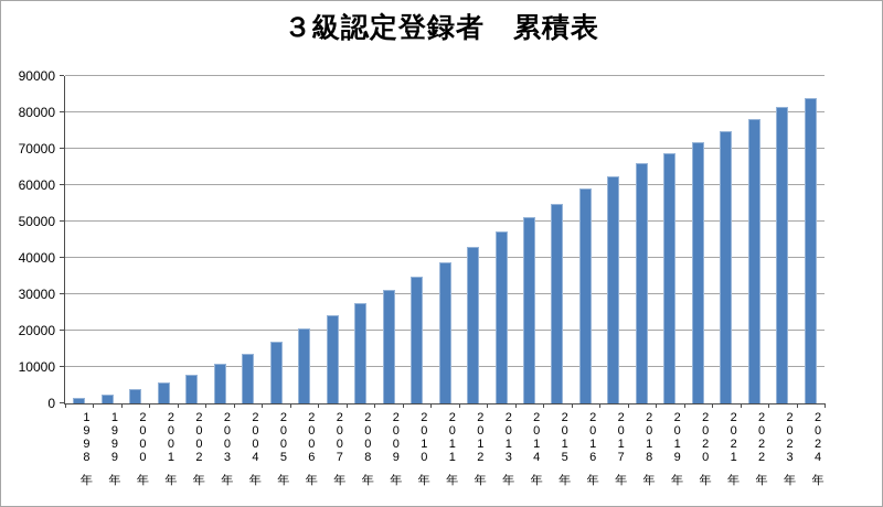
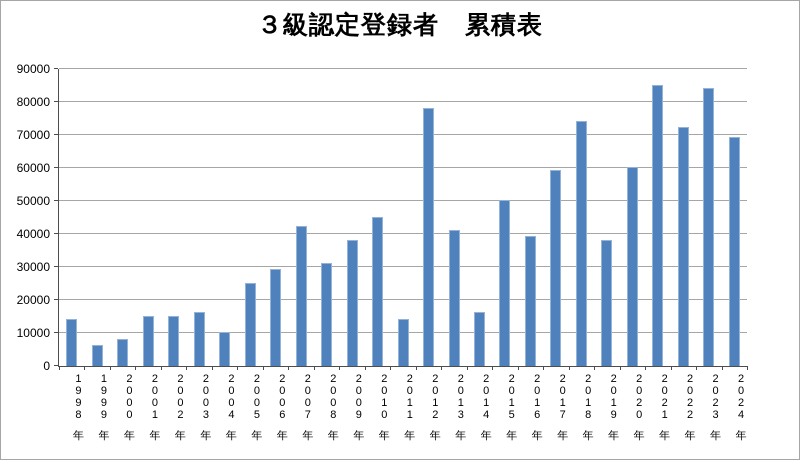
1998年: 1000 -> 14000
1999年: 2000 -> 6000
2000年: 4000 -> 8000
2001年: 5000 -> 15000
2002年: 8000 -> 15000
2003年: 11000 -> 16000
2004年: 13000 -> 10000
2005年: 17000 -> 25000
2006年: 20000 -> 29000
2007年: 24000 -> 42000
2008年: 27000 -> 31000
2009年: 31000 -> 38000
2010年: 35000 -> 45000
2011年: 38000 -> 14000
2012年: 43000 -> 78000
2013年: 47000 -> 41000
2014年: 51000 -> 16000
2015年: 55000 -> 50000
2016年: 59000 -> 39000
2017年: 62000 -> 59000
2018年: 66000 -> 74000
2019年: 68000 -> 38000
2020年: 72000 -> 60000
2021年: 75000 -> 85000
2022年: 78000 -> 72000
2023年: 81000 -> 84000
2024年: 84000 -> 69000
